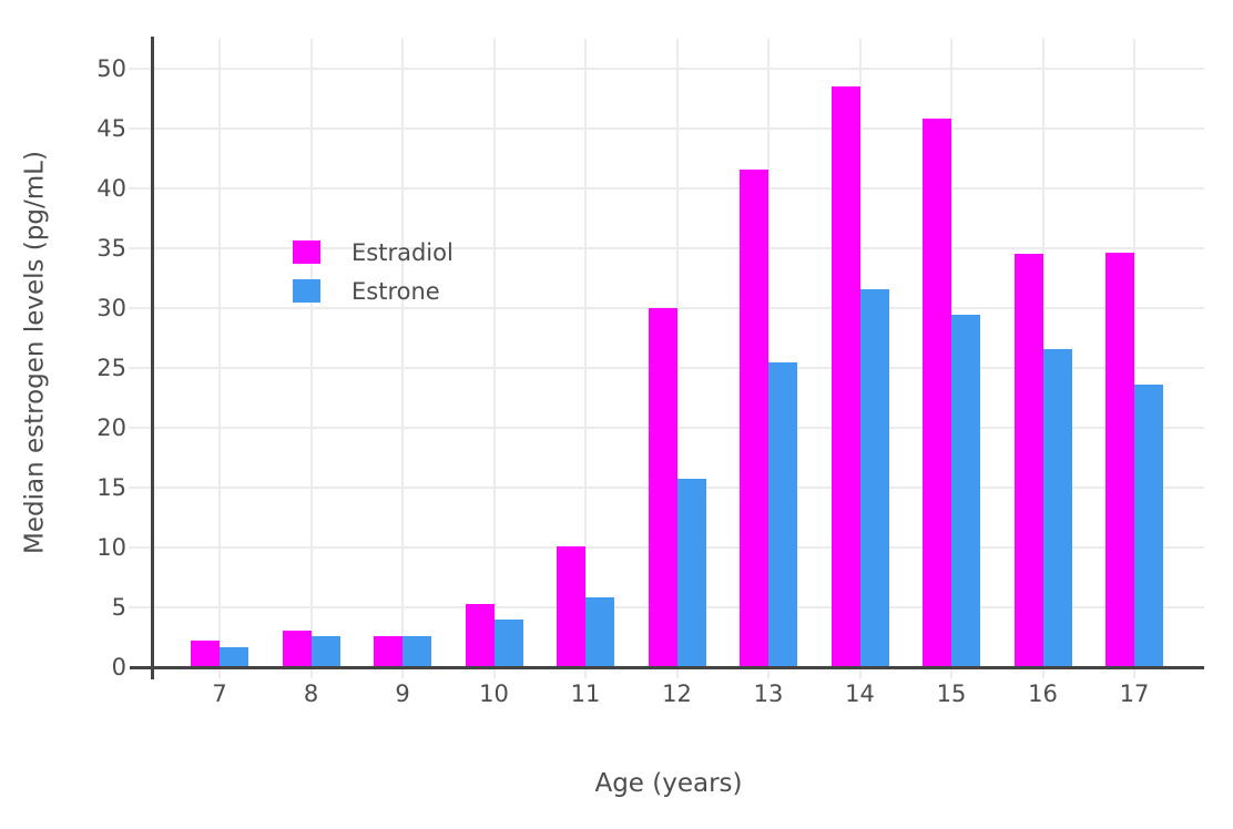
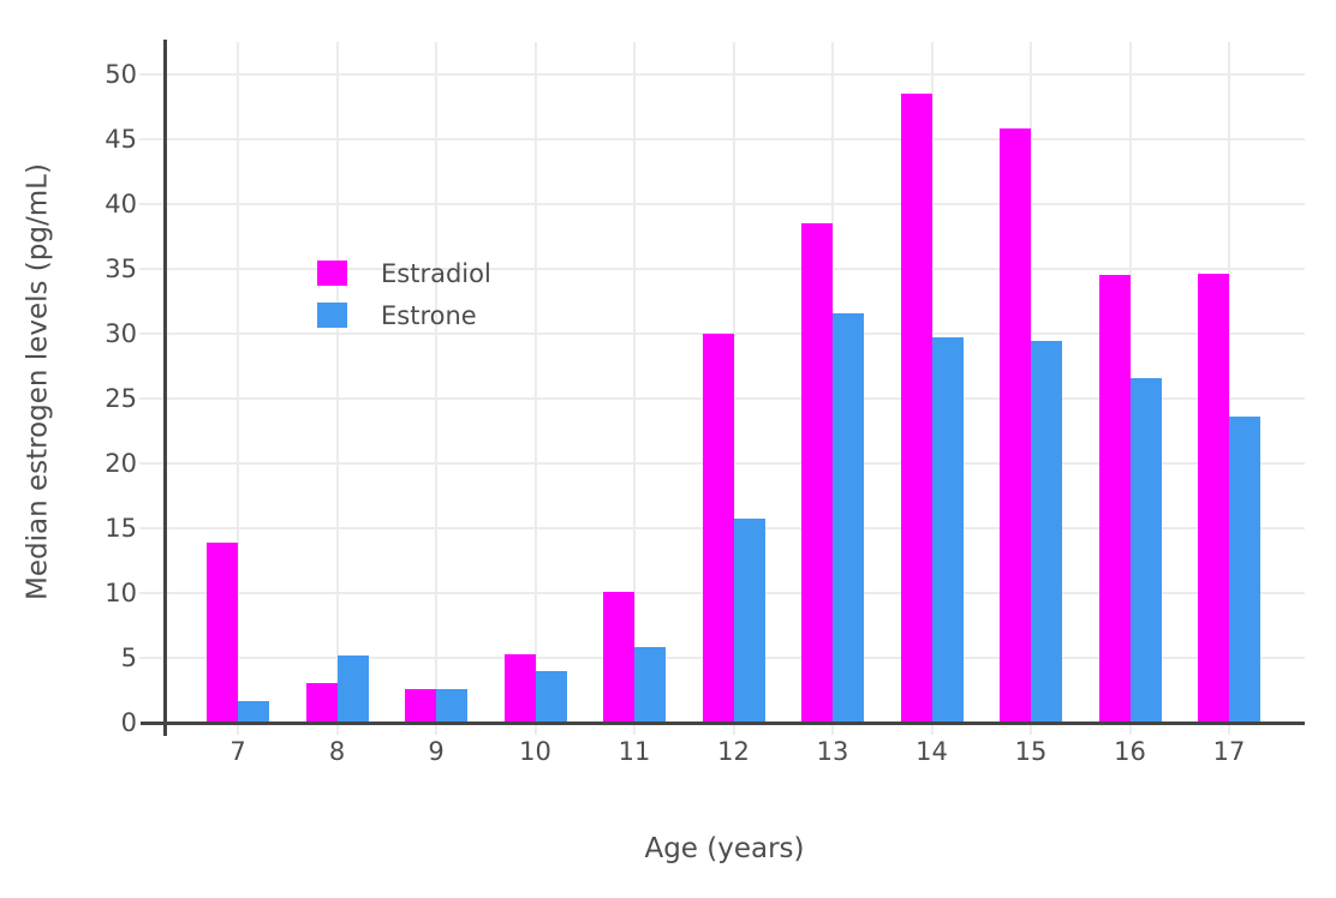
Estradiol/7: 2.2 -> 13.9
Estrone/8: 2.6 -> 5.2
Estradiol/13: 41.6 -> 38.5
Estrone/13: 25.5 -> 31.6
Estrone/14: 31.6 -> 29.7
